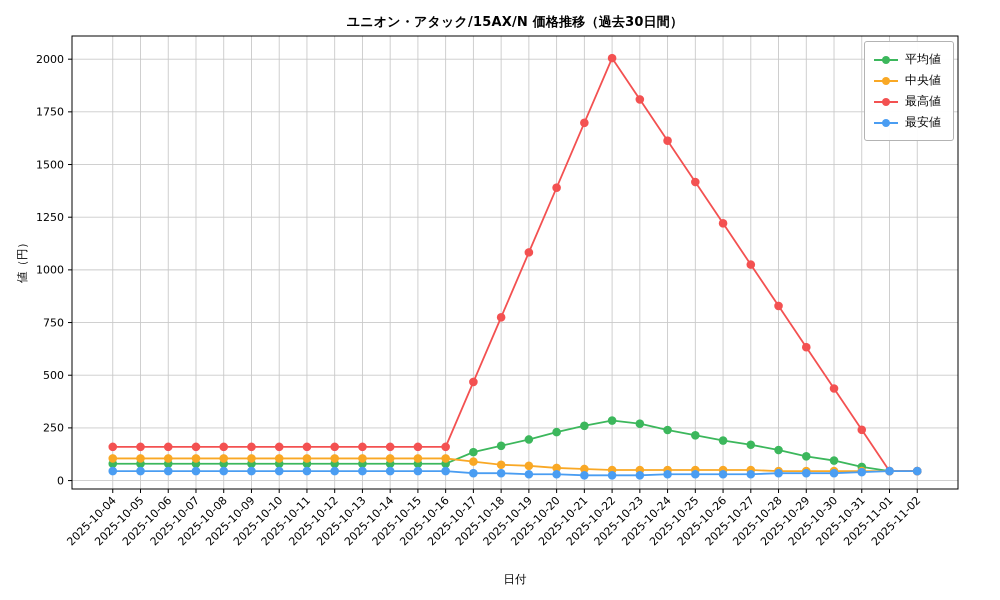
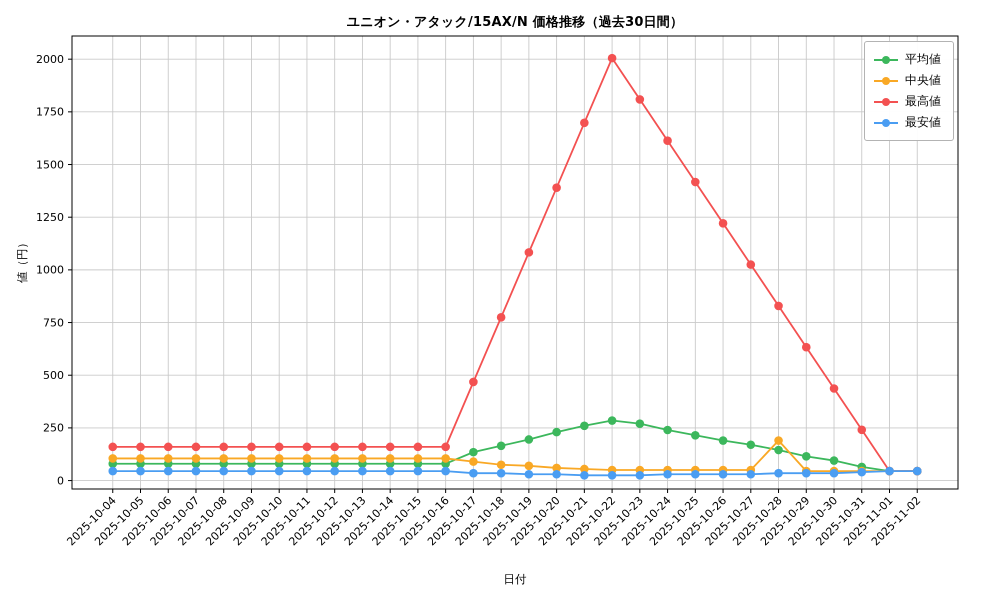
中央値/2025-10-28: 40 -> 190
